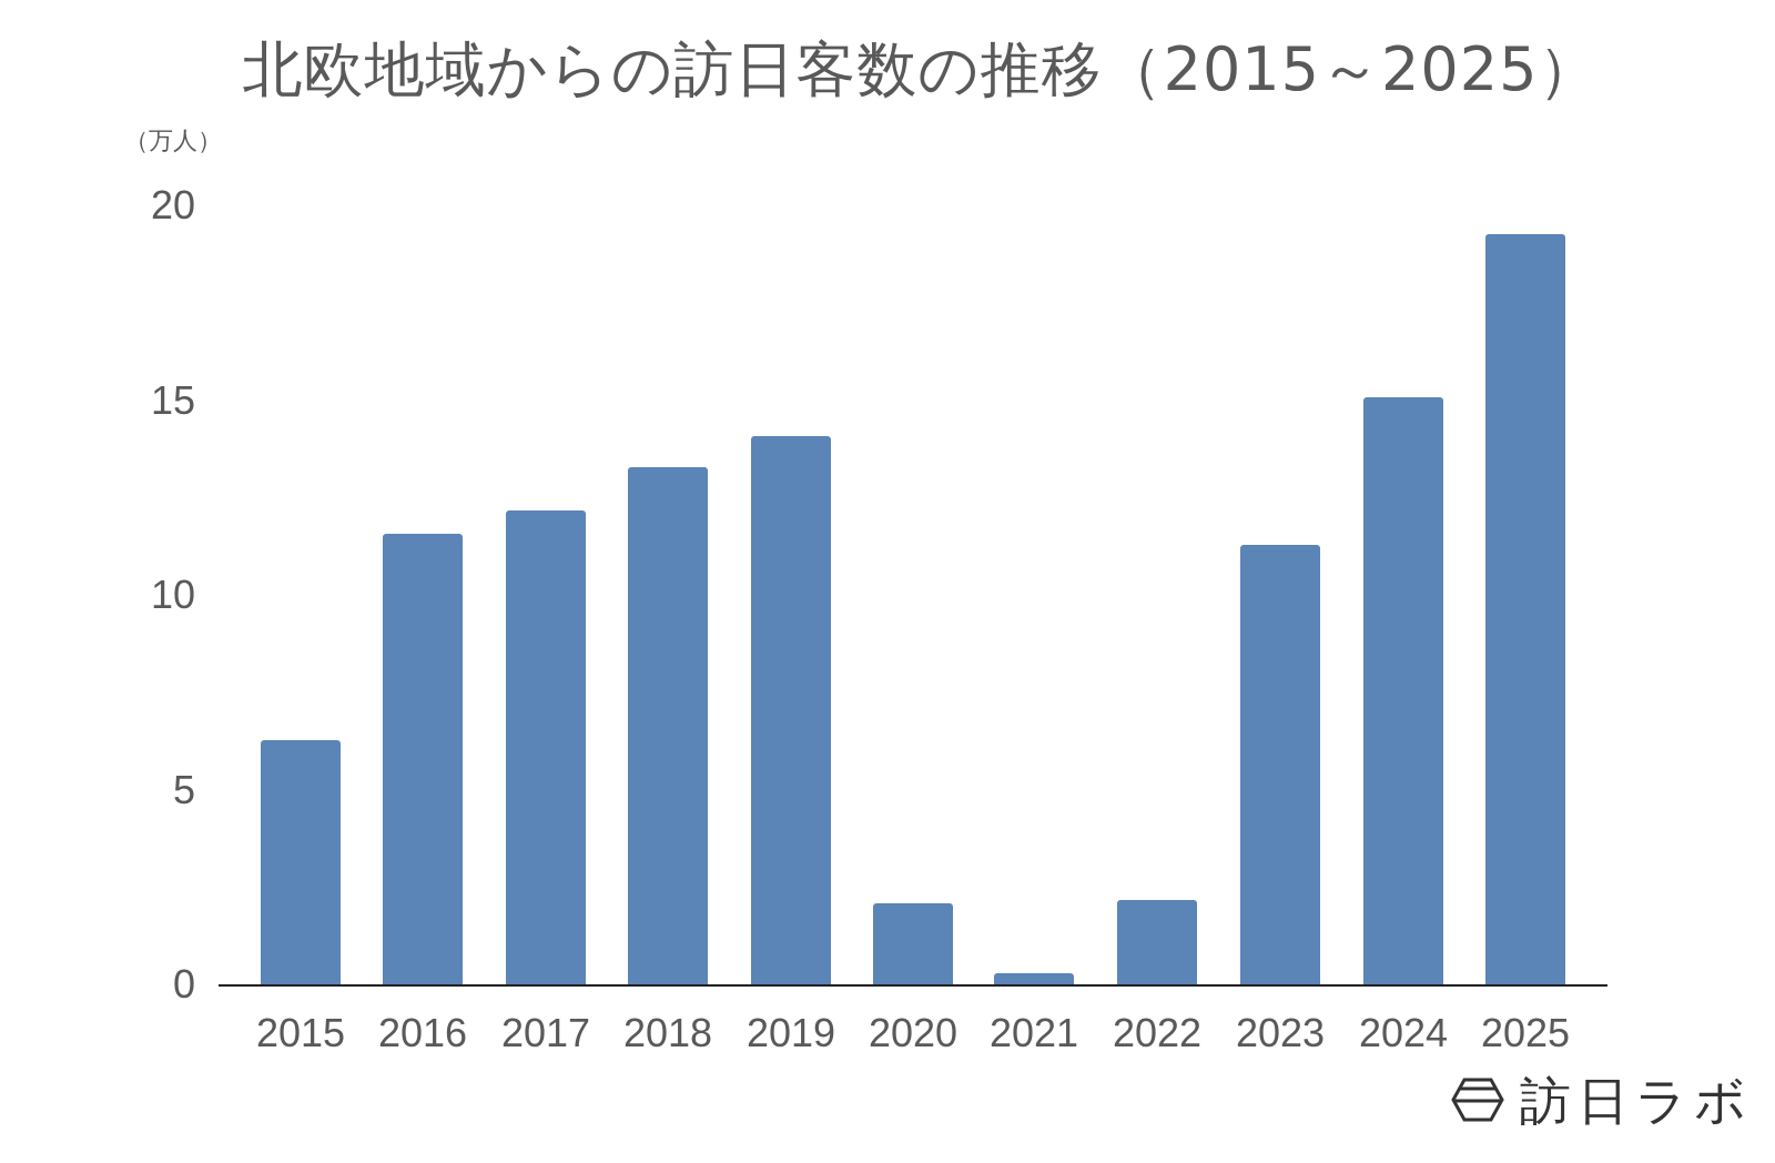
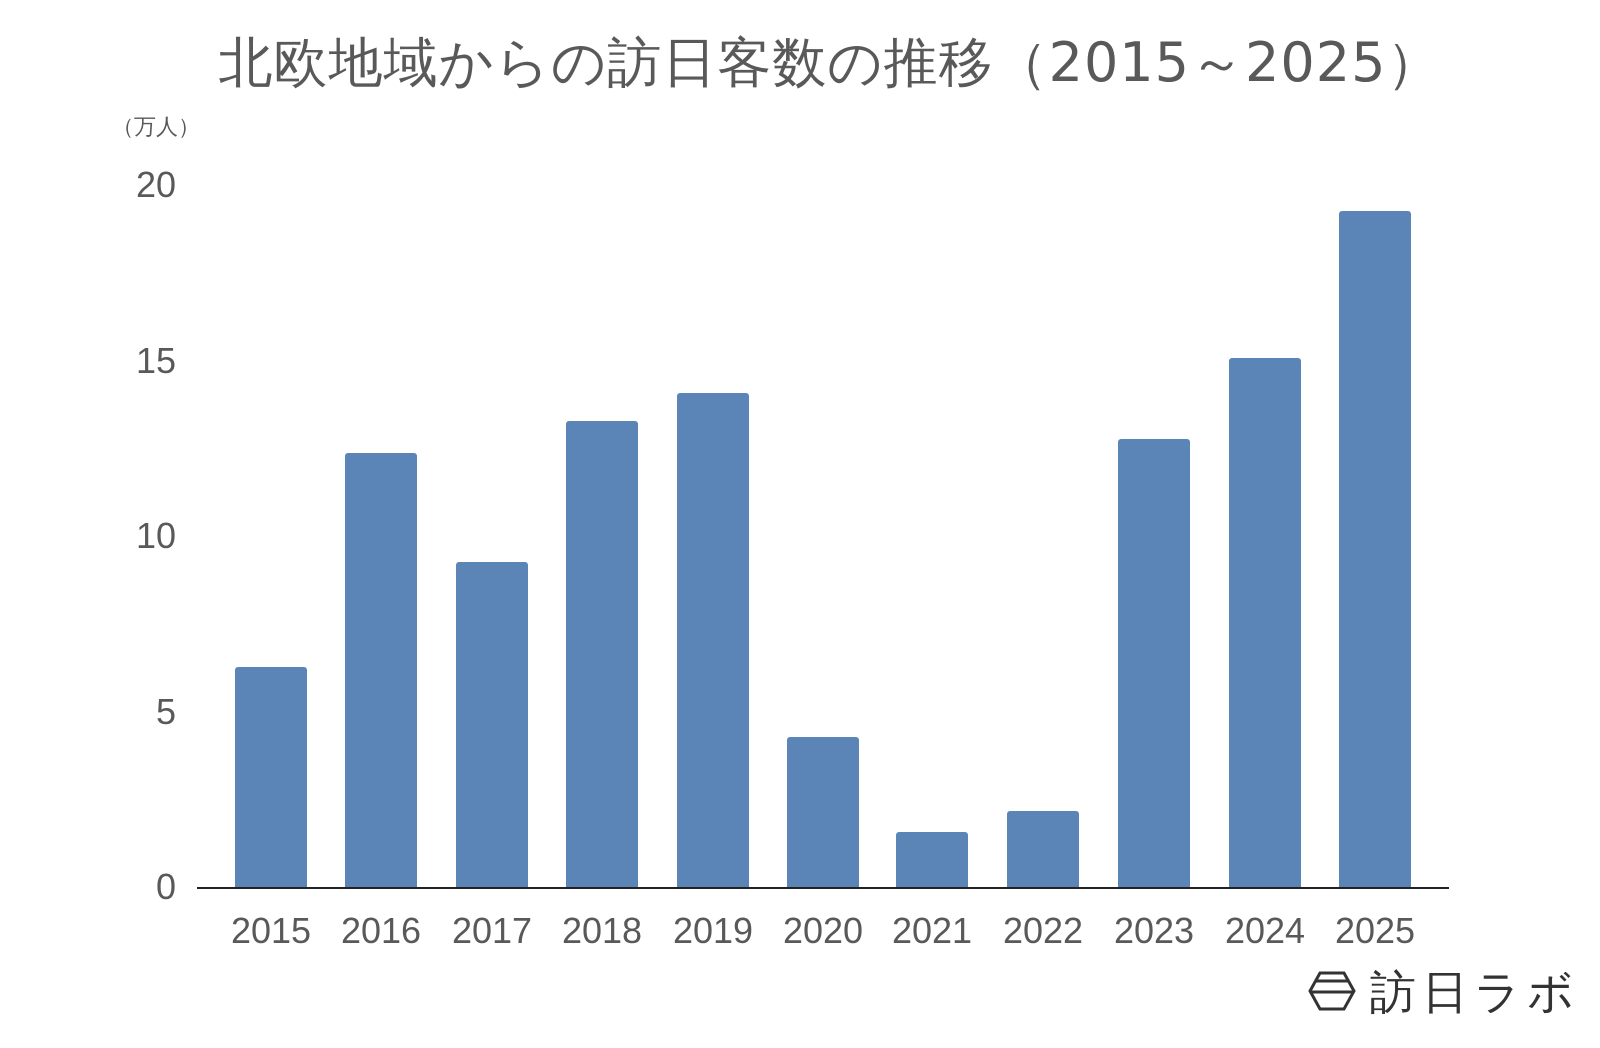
2016: 11.6 -> 12.4
2017: 12.2 -> 9.3
2020: 2.1 -> 4.3
2021: 0.3 -> 1.6
2023: 11.3 -> 12.8
